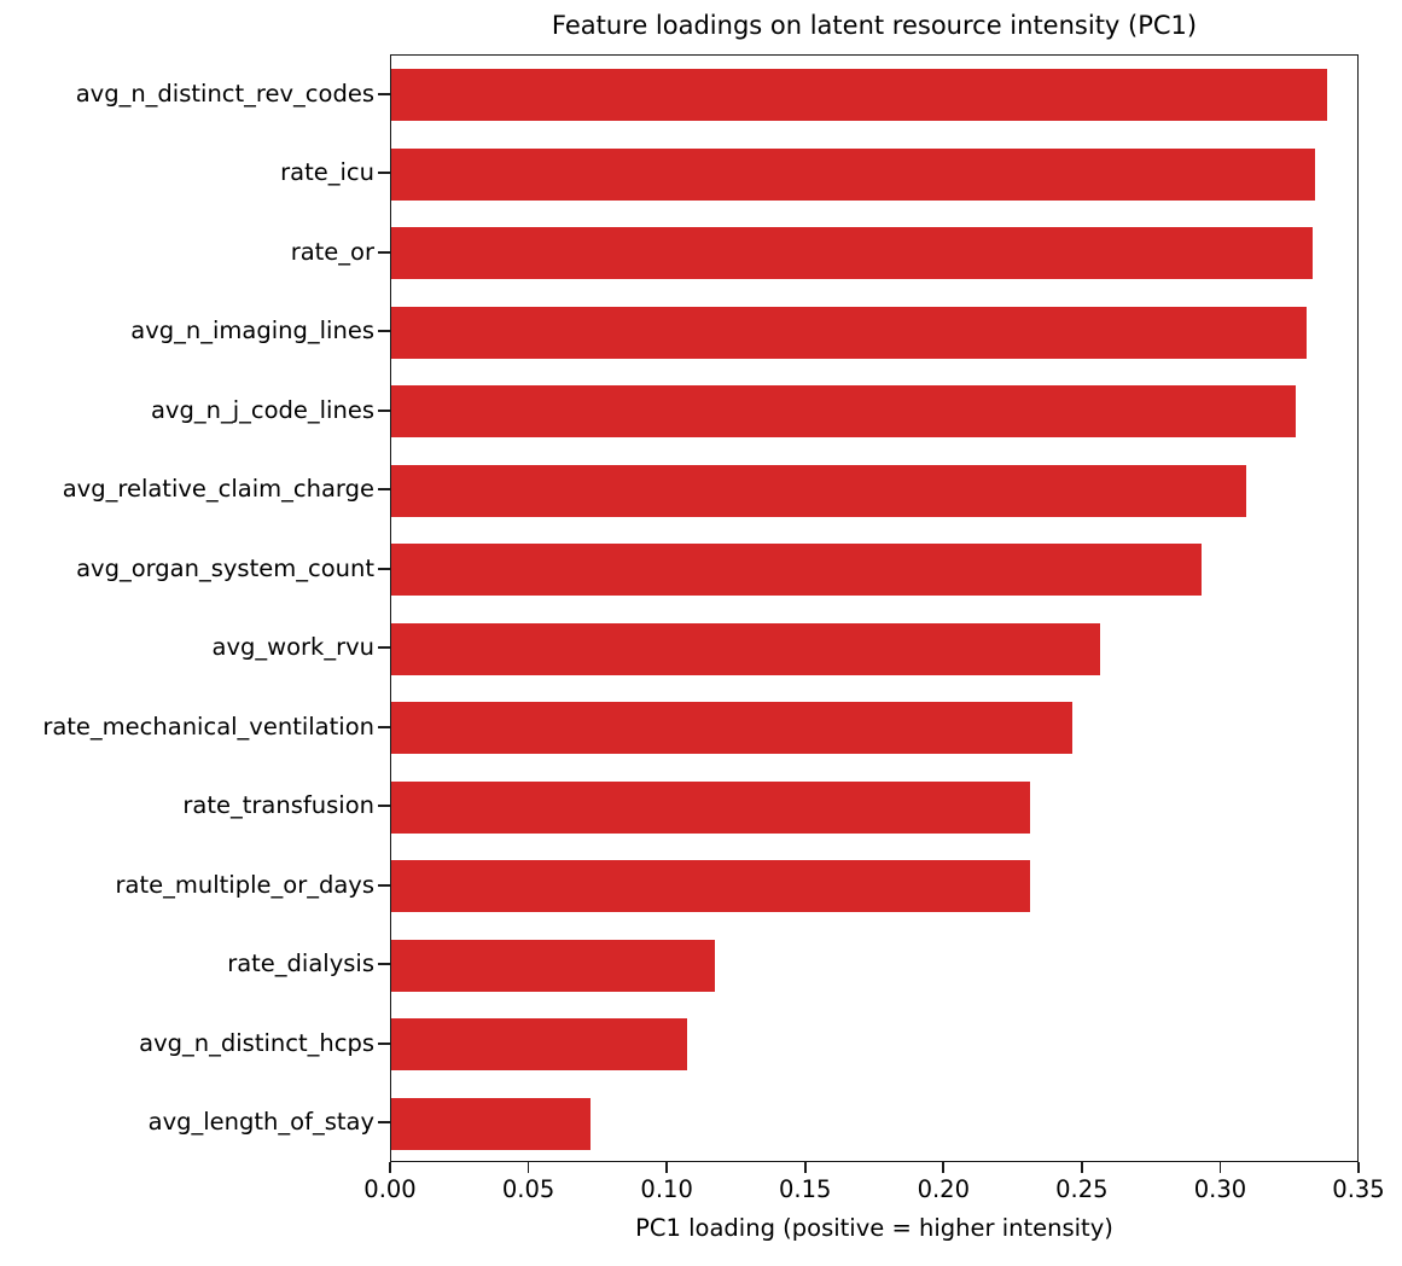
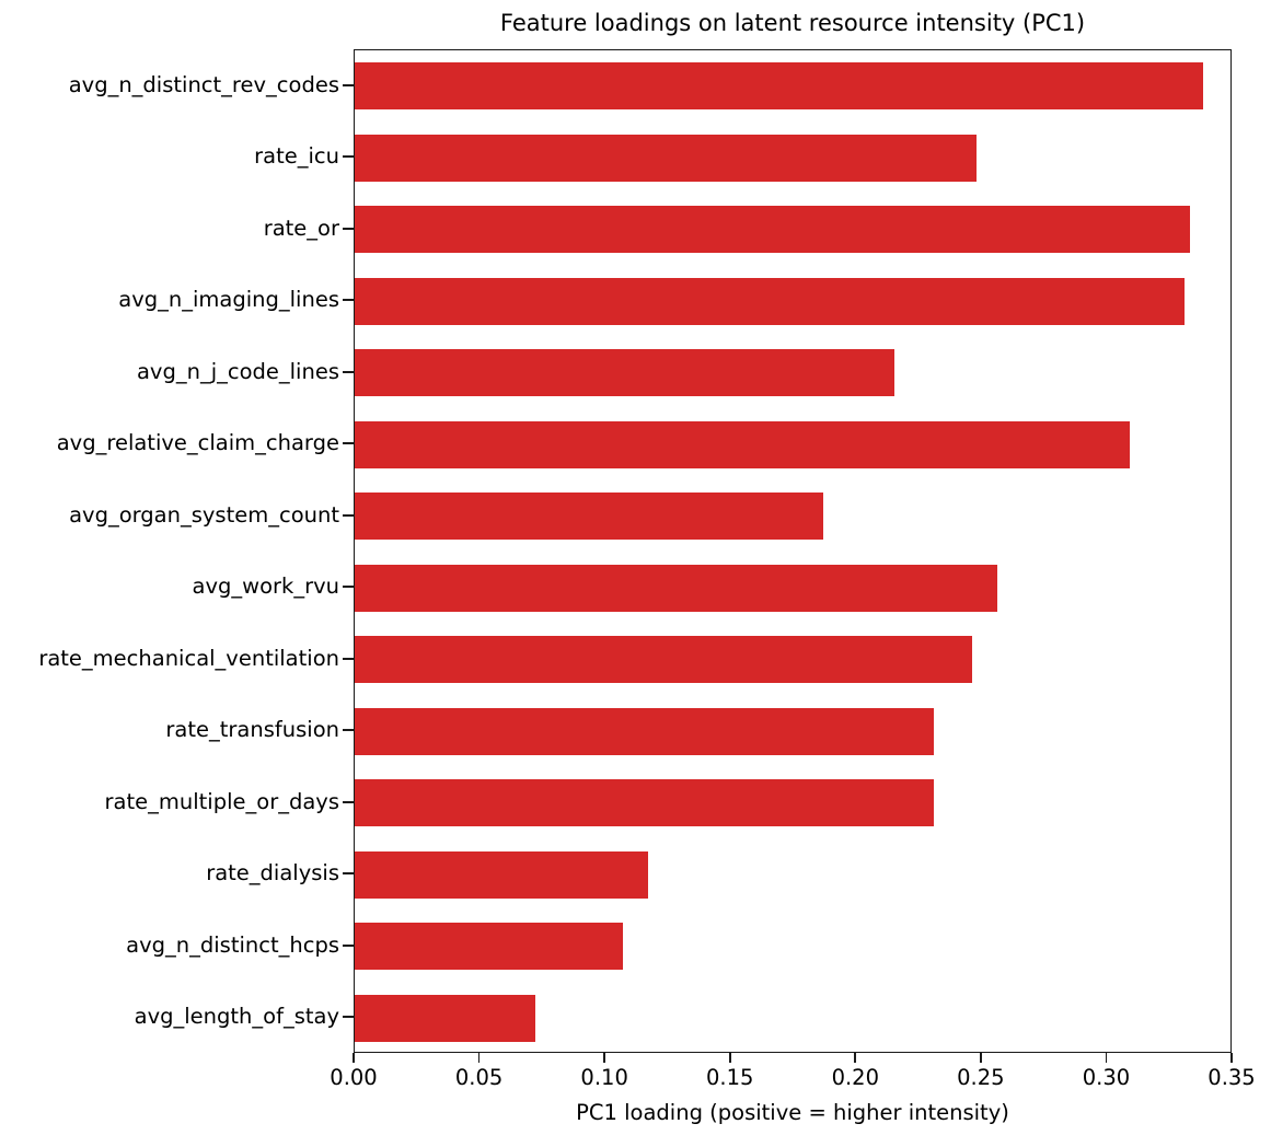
rate_icu: 0.334 -> 0.248
avg_n_j_code_lines: 0.327 -> 0.215
avg_organ_system_count: 0.293 -> 0.187
